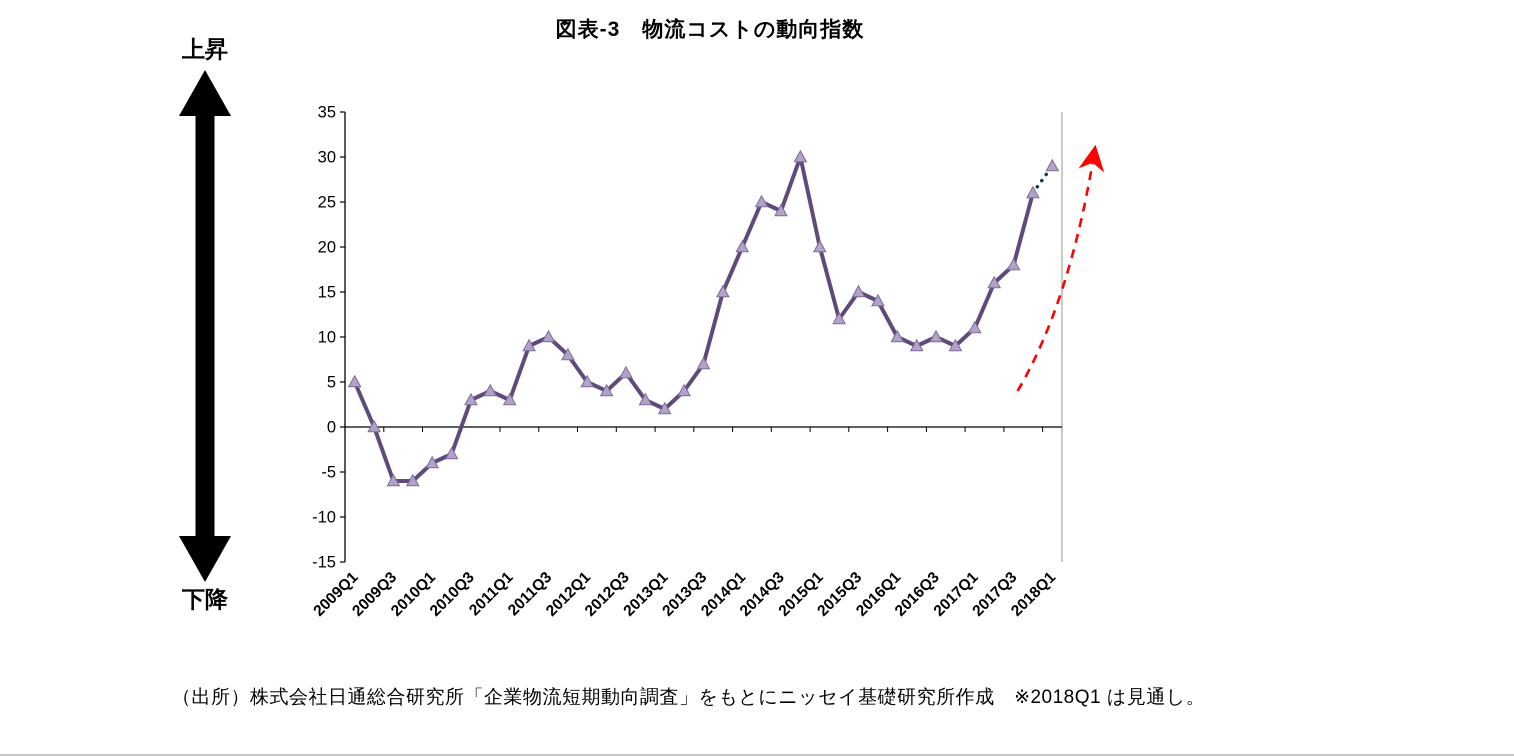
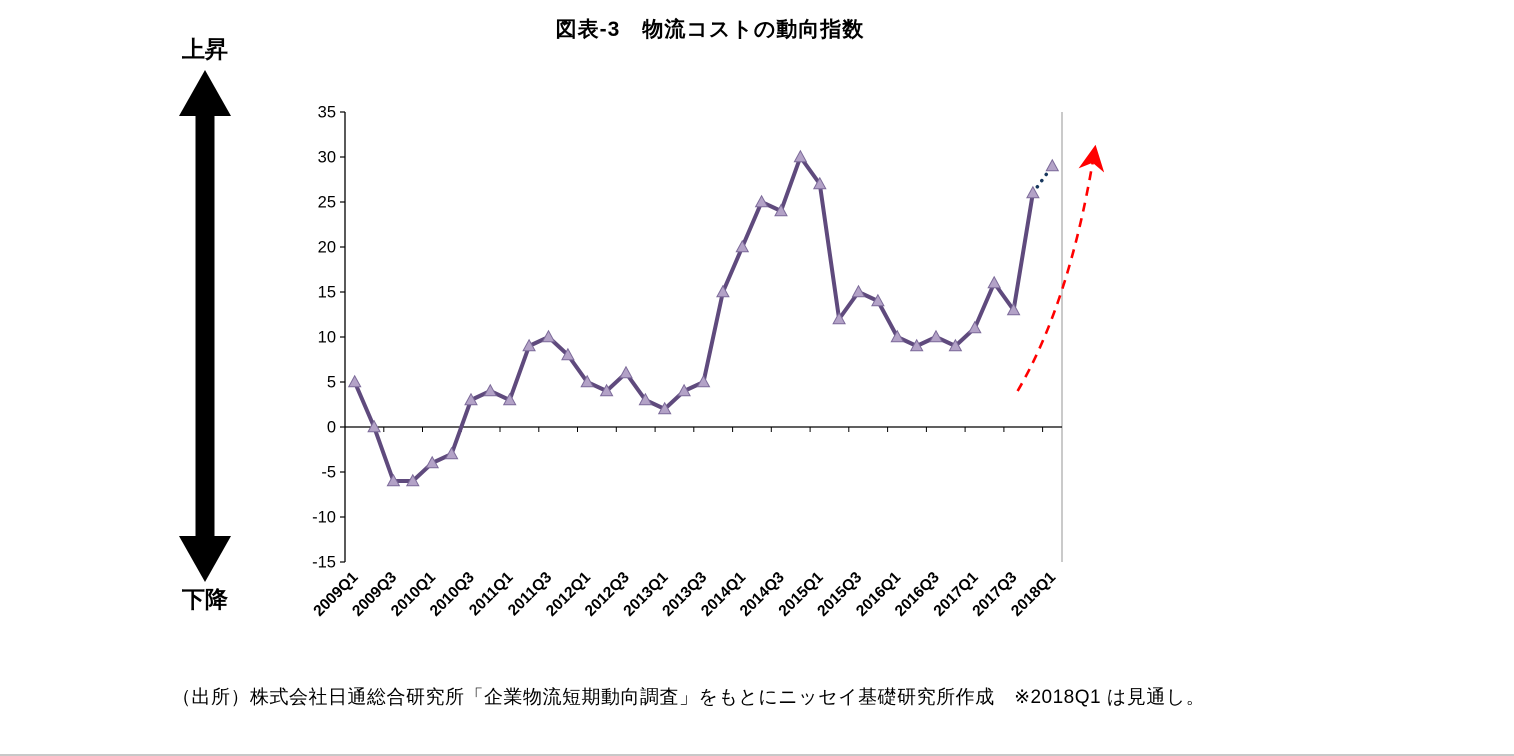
2013Q3: 7 -> 5
2015Q1: 20 -> 27
2017Q3: 18 -> 13
